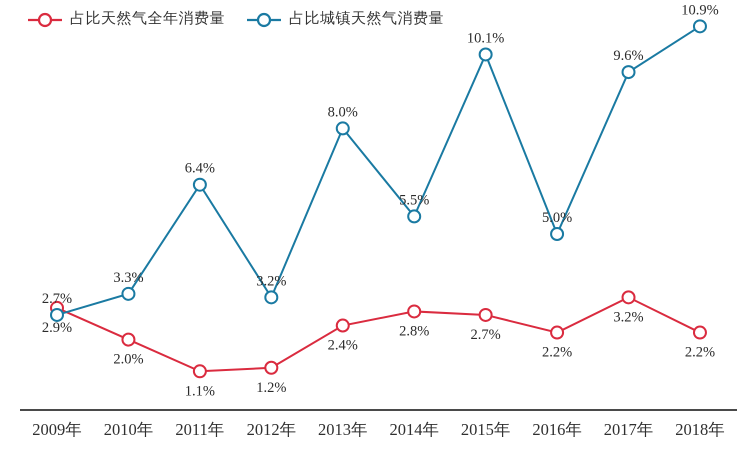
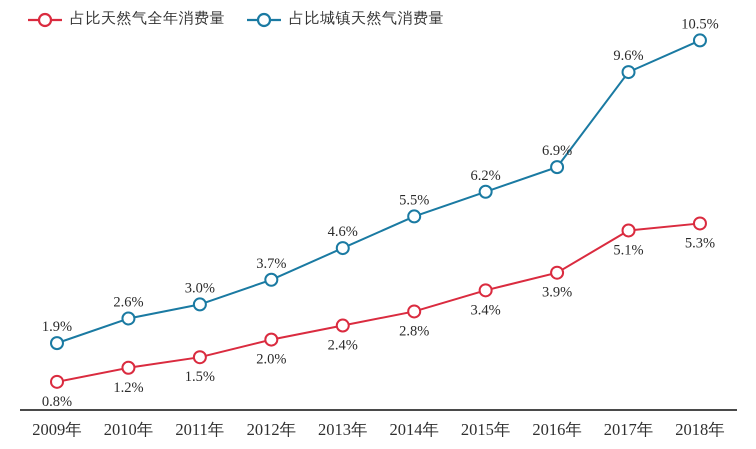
占比天然气全年消费量/2009年: 2.9% -> 0.8%
占比城镇天然气消费量/2009年: 2.7% -> 1.9%
占比天然气全年消费量/2010年: 2.0% -> 1.2%
占比城镇天然气消费量/2010年: 3.3% -> 2.6%
占比天然气全年消费量/2011年: 1.1% -> 1.5%
占比城镇天然气消费量/2011年: 6.4% -> 3.0%
占比天然气全年消费量/2012年: 1.2% -> 2.0%
占比城镇天然气消费量/2012年: 3.2% -> 3.7%
占比城镇天然气消费量/2013年: 8.0% -> 4.6%
占比天然气全年消费量/2015年: 2.7% -> 3.4%
占比城镇天然气消费量/2015年: 10.1% -> 6.2%
占比天然气全年消费量/2016年: 2.2% -> 3.9%
占比城镇天然气消费量/2016年: 5.0% -> 6.9%
占比天然气全年消费量/2017年: 3.2% -> 5.1%
占比天然气全年消费量/2018年: 2.2% -> 5.3%
占比城镇天然气消费量/2018年: 10.9% -> 10.5%
